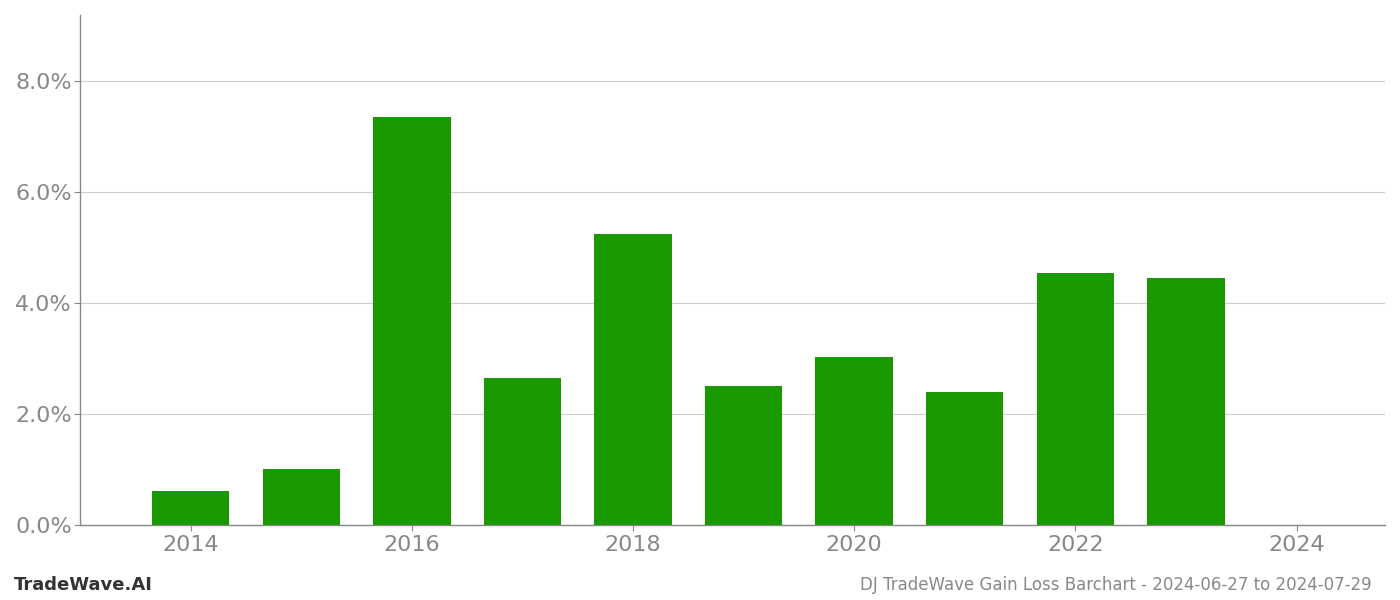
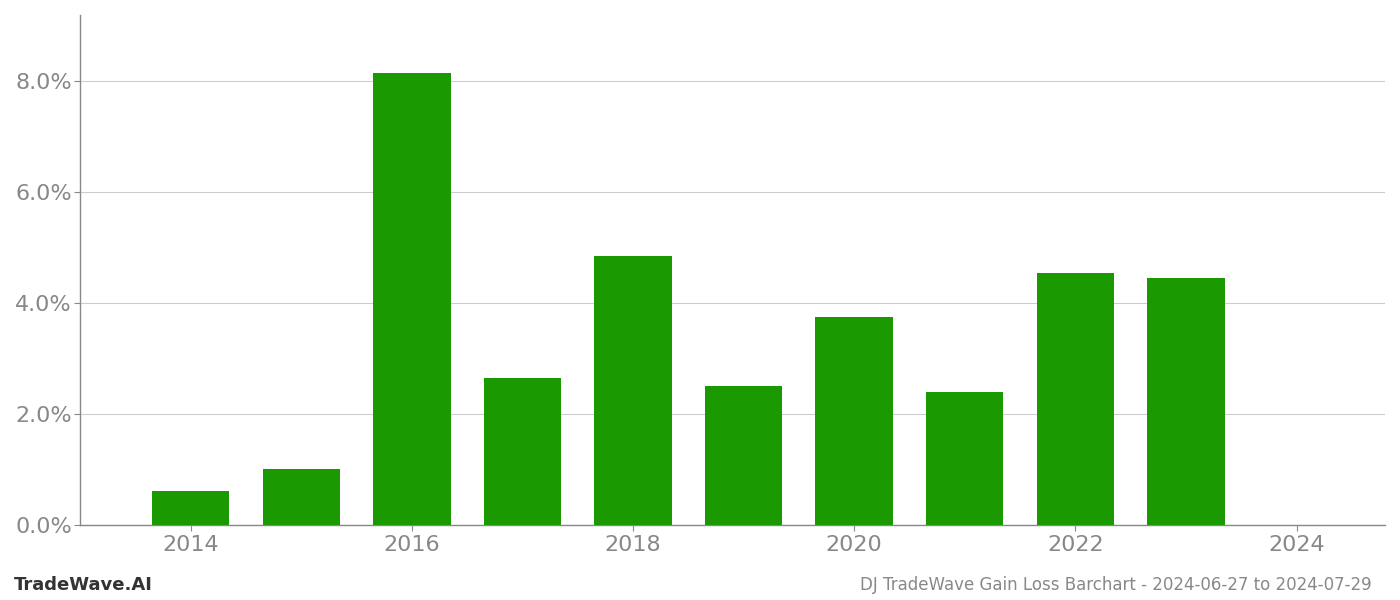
2016: 7.36% -> 8.15%
2018: 5.24% -> 4.85%
2020: 3.02% -> 3.75%
